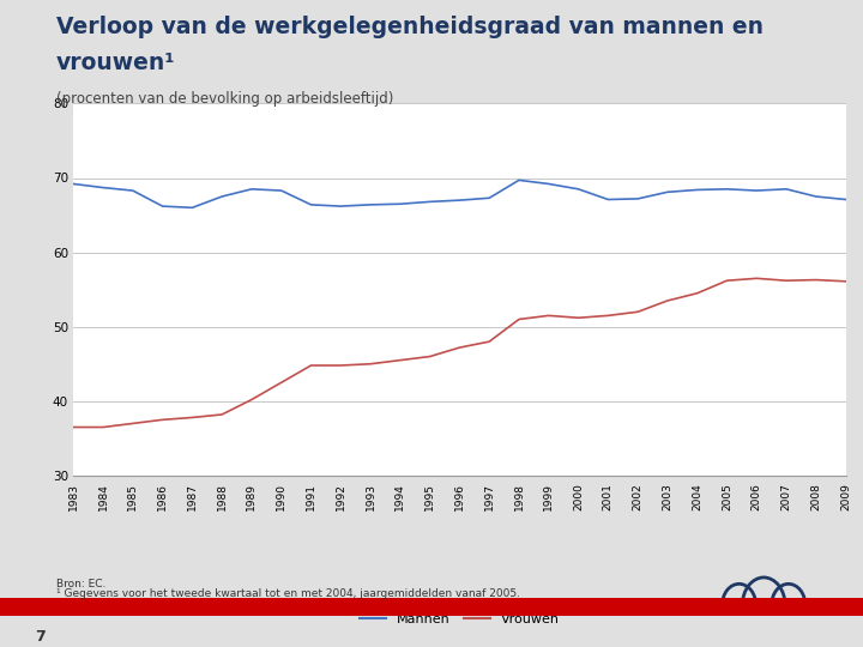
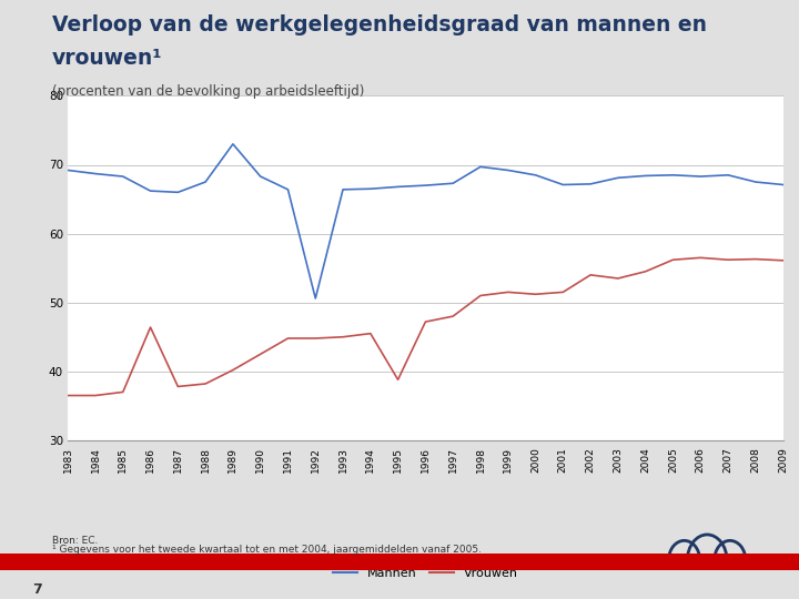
Vrouwen/1986: 37.5 -> 46.4
Mannen/1989: 68.5 -> 73.0
Mannen/1992: 66.2 -> 50.6
Vrouwen/1995: 46.0 -> 38.8
Vrouwen/2002: 52.0 -> 54.0
